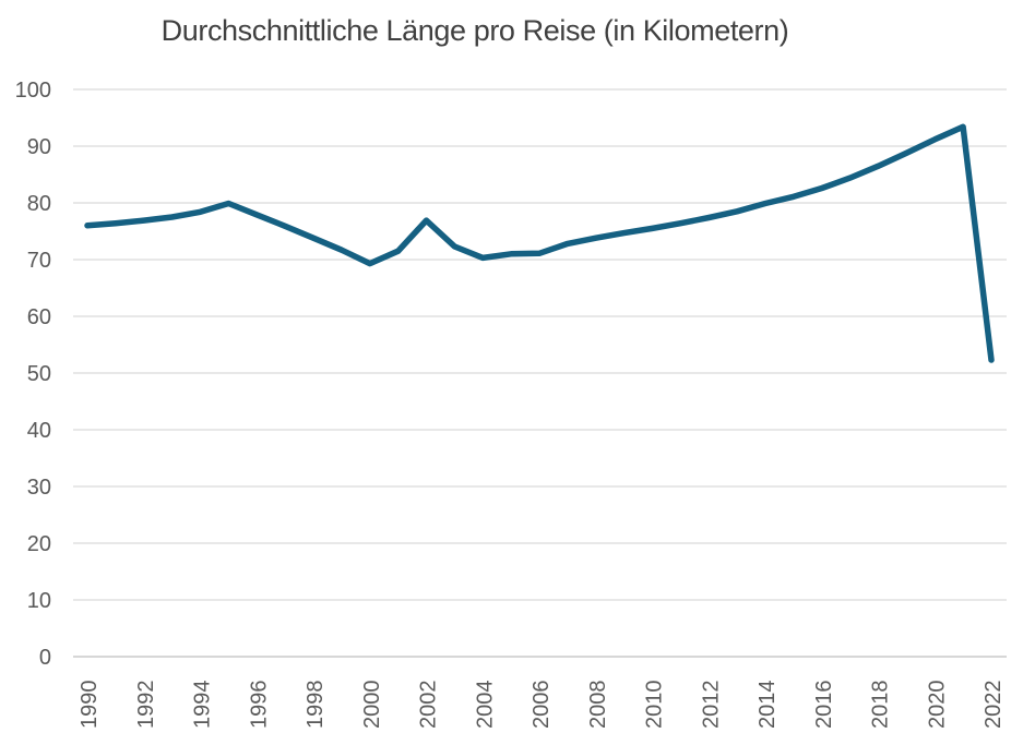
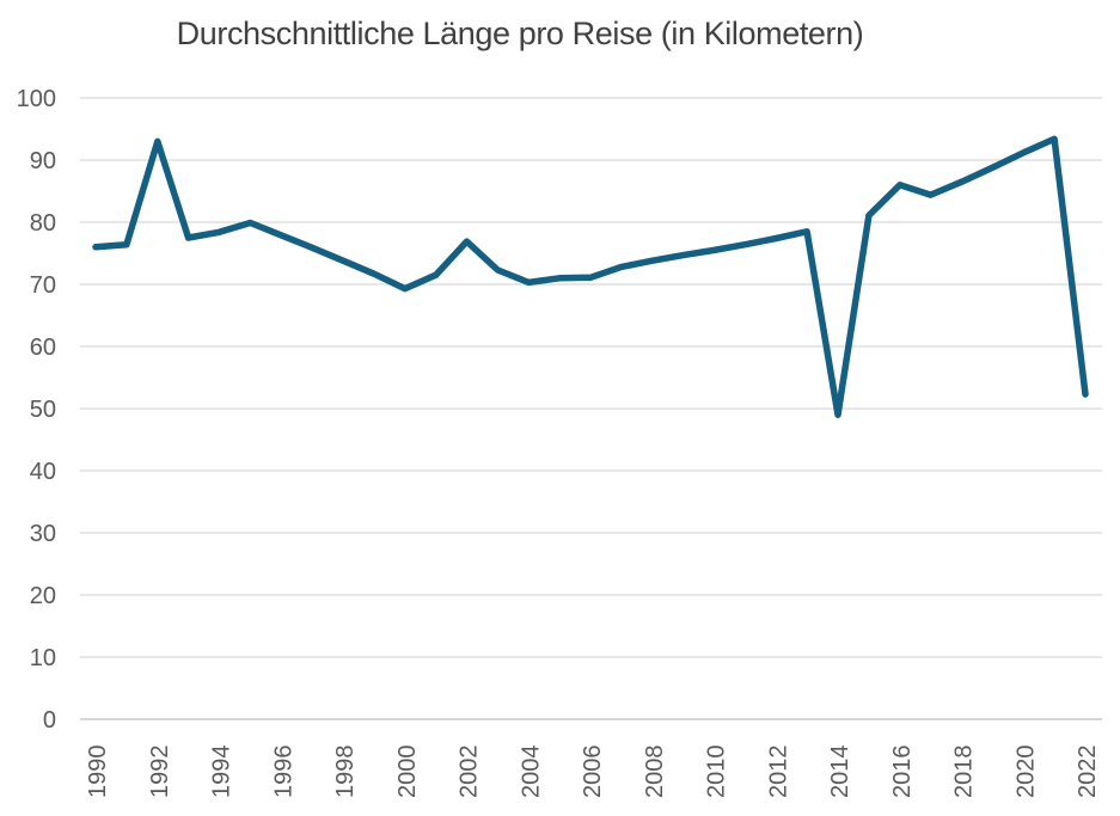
1992: 77 -> 93
2014: 80 -> 49
2016: 83 -> 86
